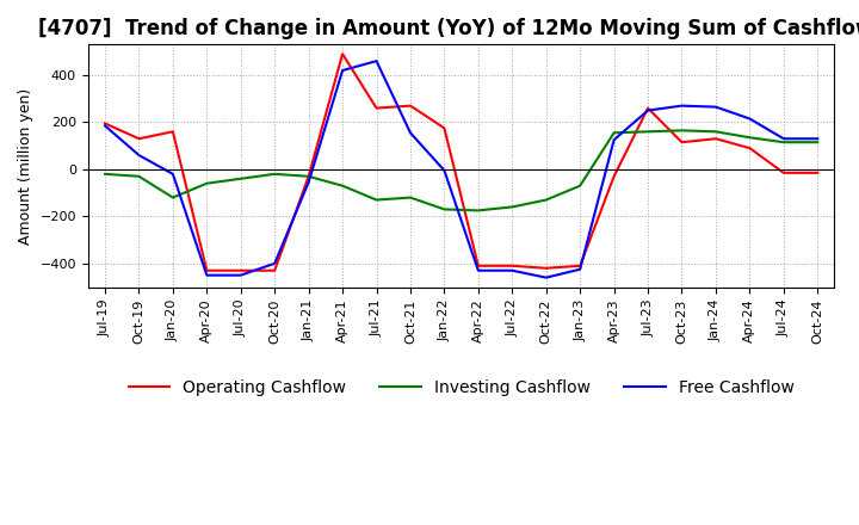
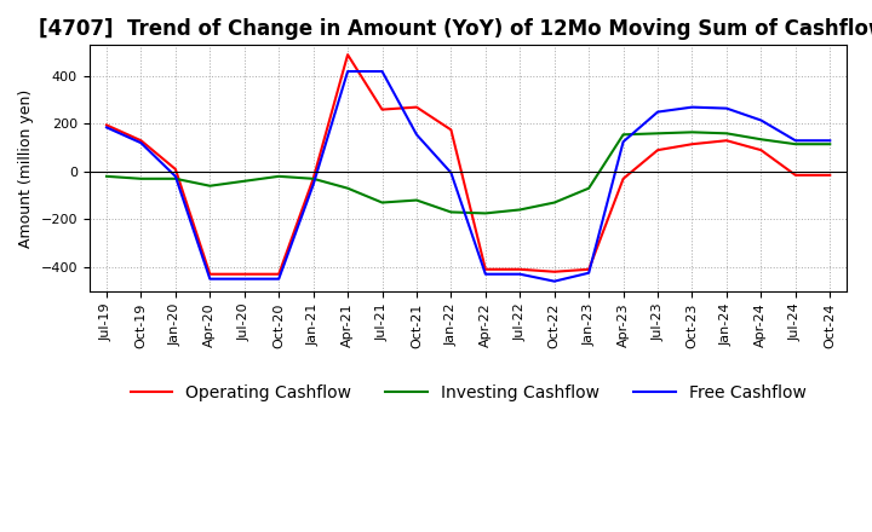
Free Cashflow/Oct-19: 60 -> 120
Operating Cashflow/Jan-20: 160 -> 10
Investing Cashflow/Jan-20: -120 -> -30
Free Cashflow/Oct-20: -400 -> -450
Free Cashflow/Jul-21: 460 -> 420
Operating Cashflow/Jul-23: 260 -> 90
